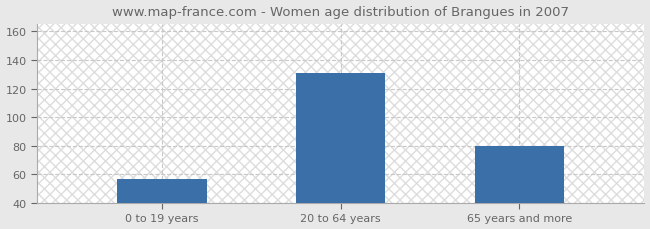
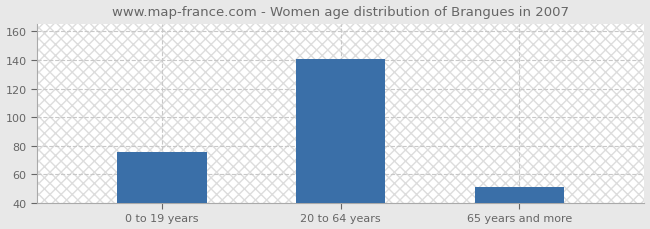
0 to 19 years: 57 -> 76
20 to 64 years: 131 -> 141
65 years and more: 80 -> 51
